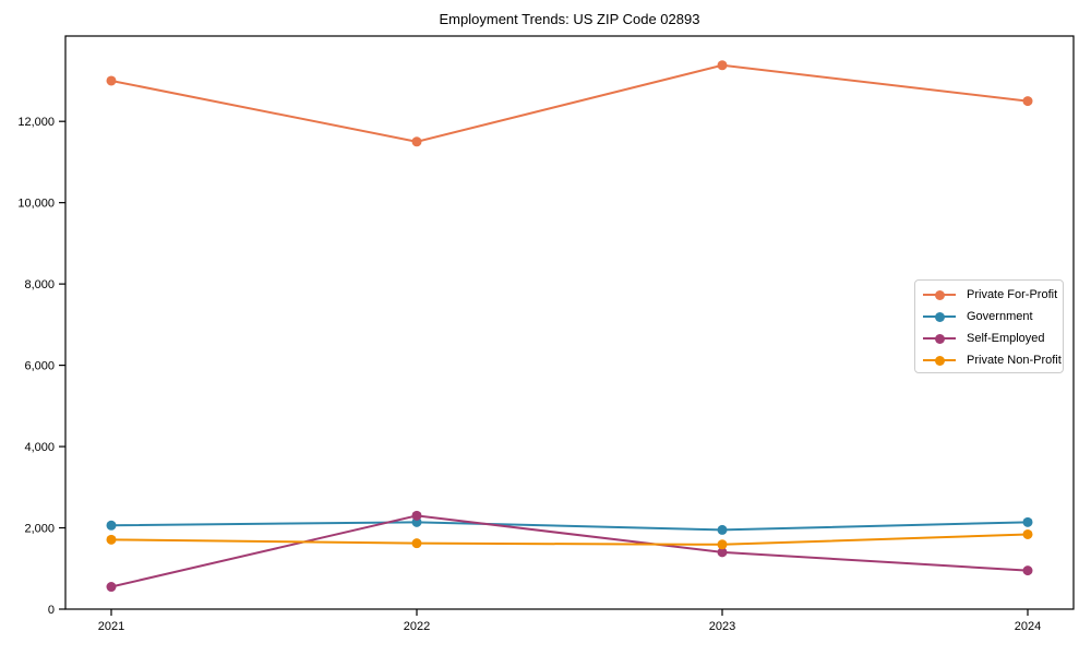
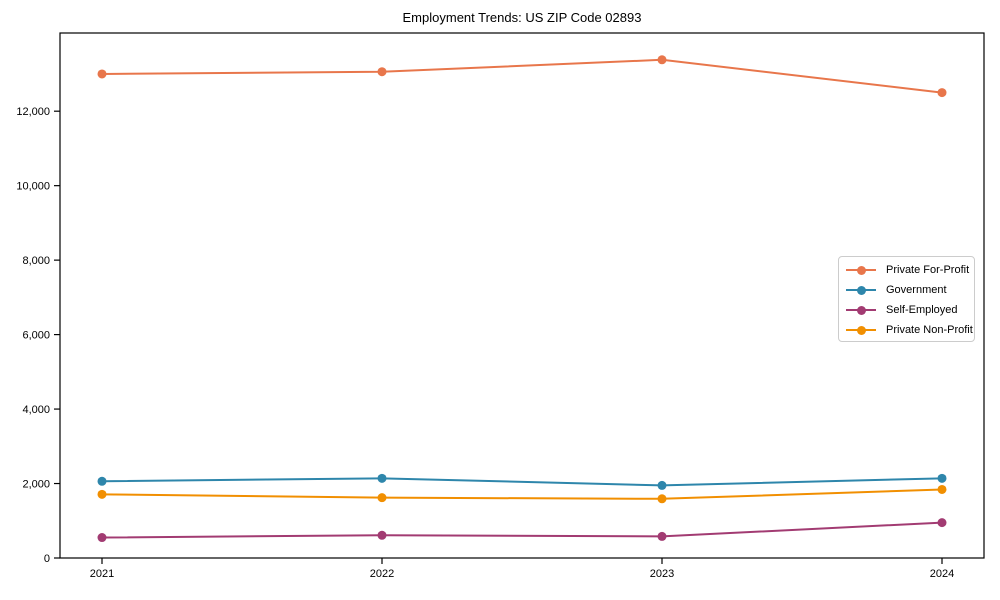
Private For-Profit/2022: 11500 -> 13100
Self-Employed/2022: 2300 -> 600
Self-Employed/2023: 1400 -> 600
